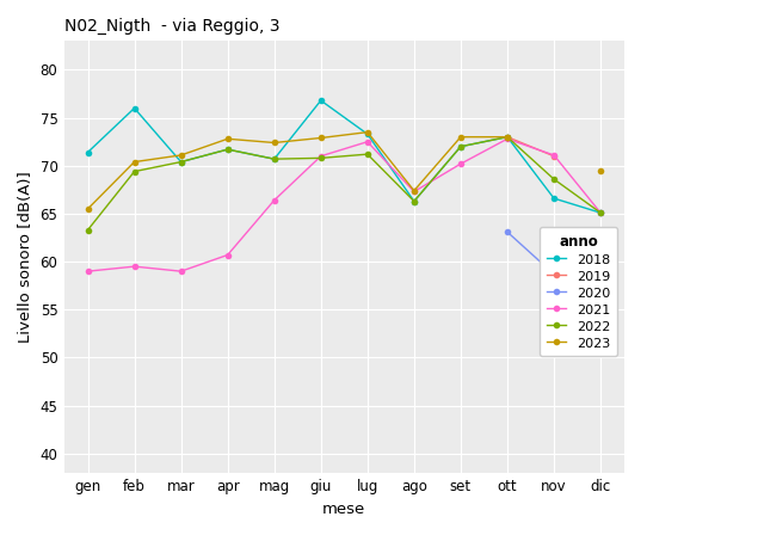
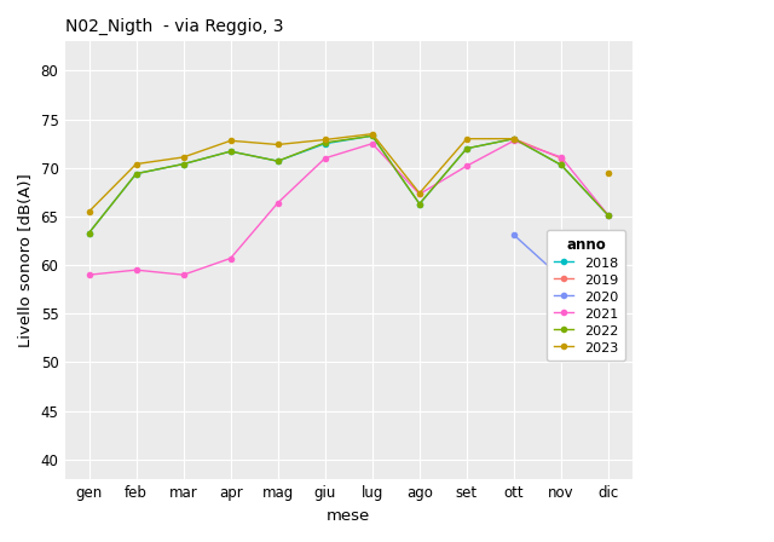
2018/gen: 71.4 -> 63.3
2018/feb: 76.0 -> 69.4
2018/giu: 76.8 -> 72.5
2022/giu: 70.8 -> 72.6
2022/lug: 71.2 -> 73.3
2018/nov: 66.6 -> 70.3
2022/nov: 68.6 -> 70.3
